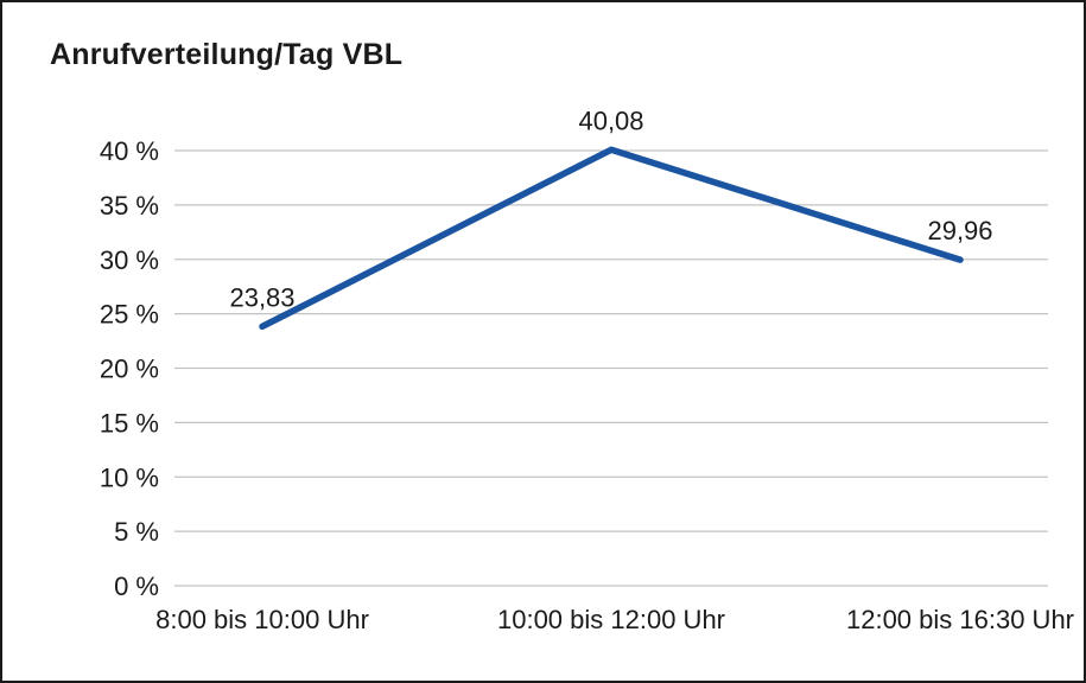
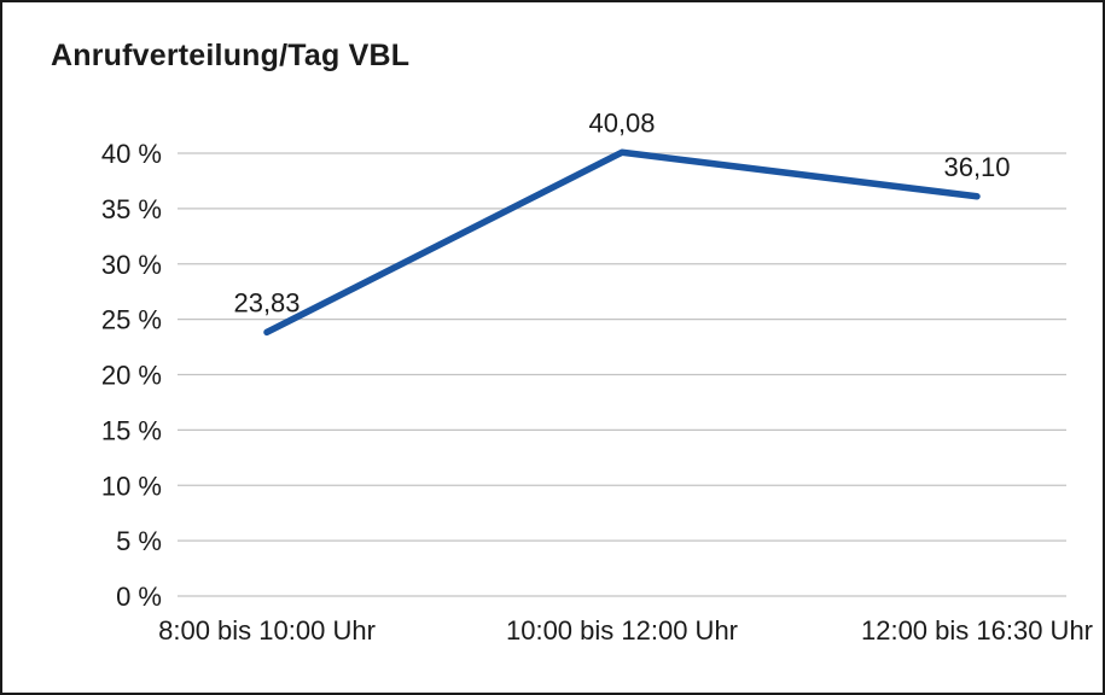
12:00 bis 16:30 Uhr: 29,96 -> 36,10
